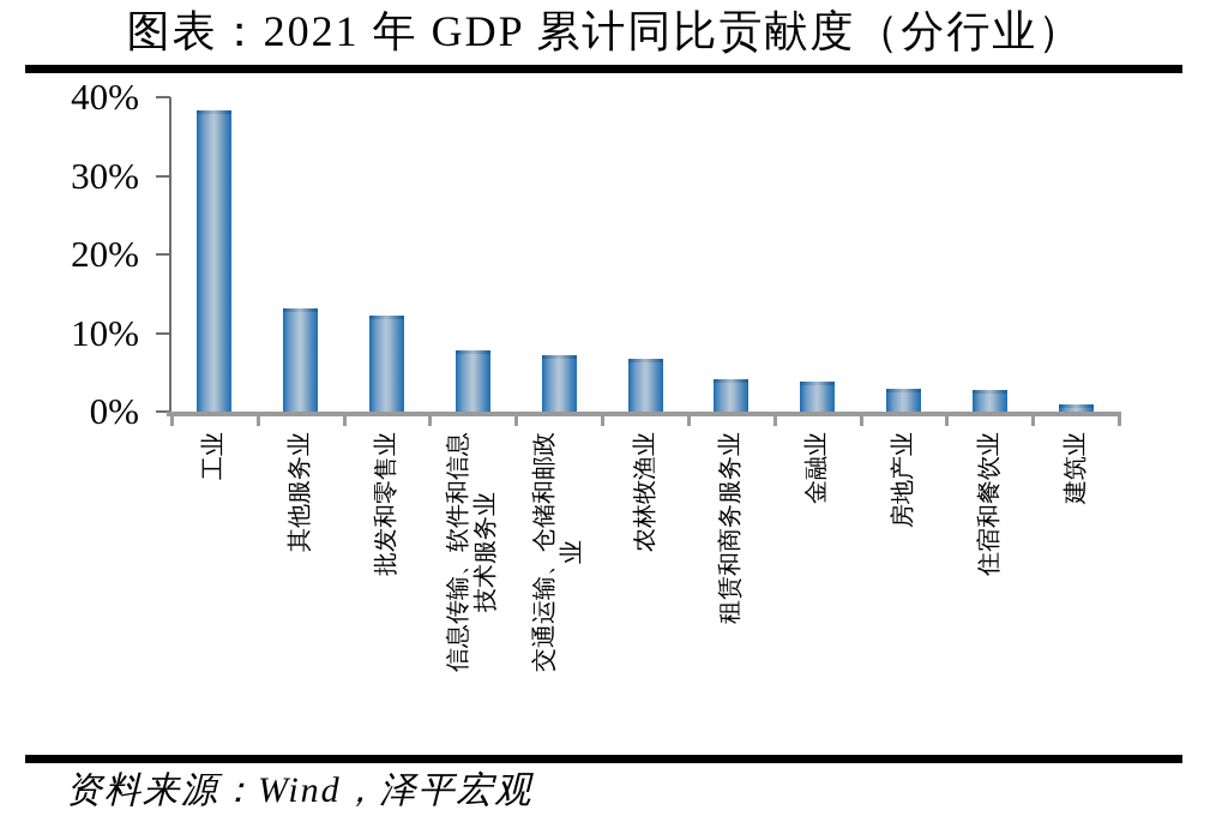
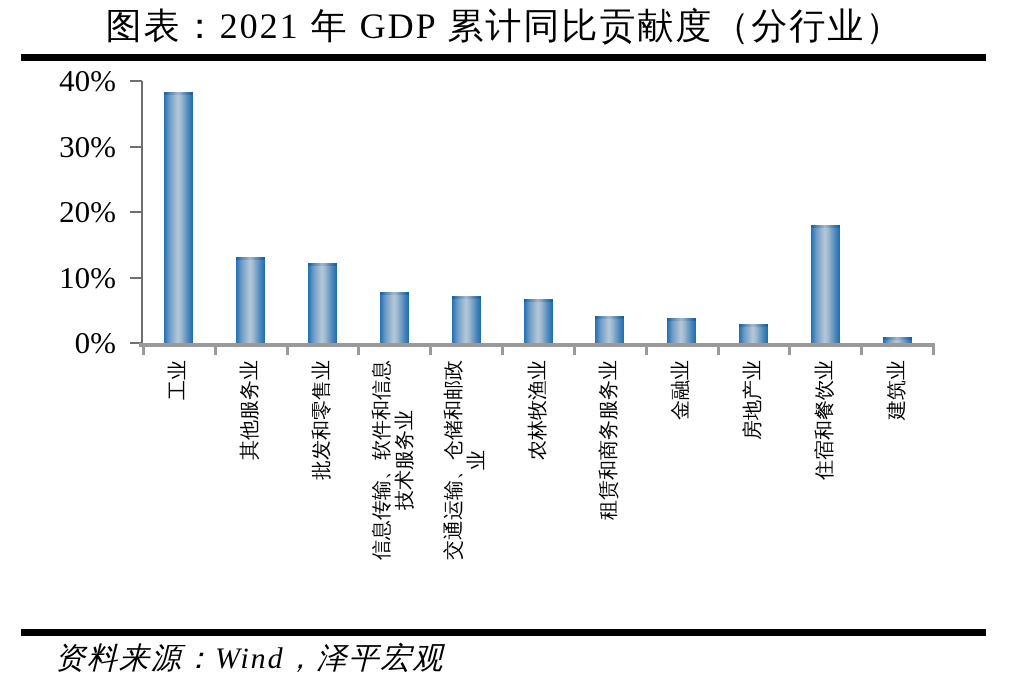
住宿和餐饮业: 3% -> 18%
